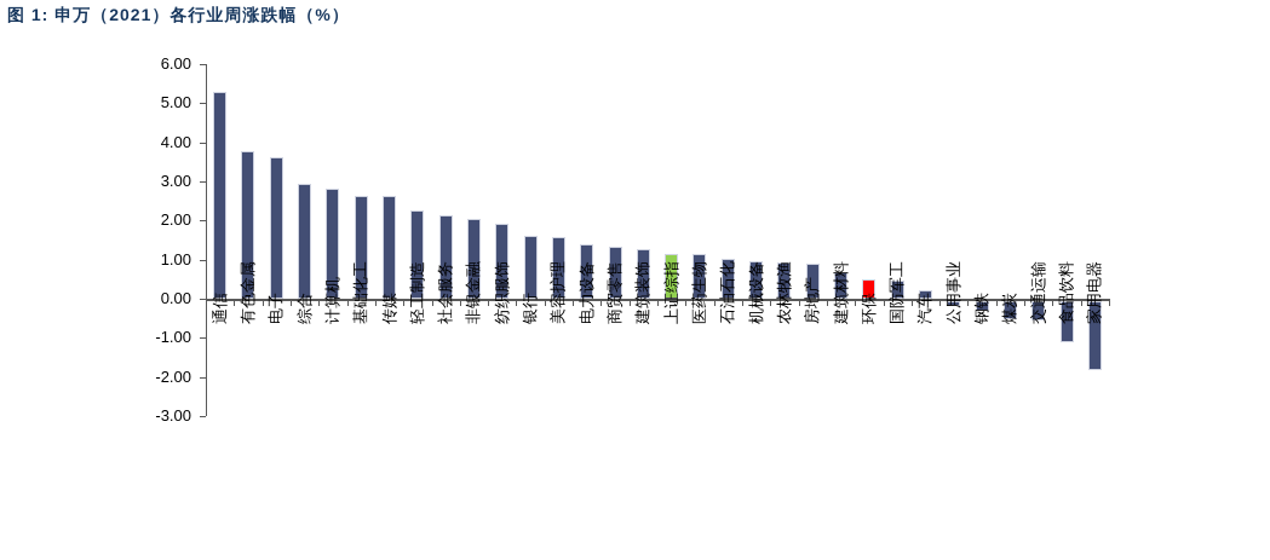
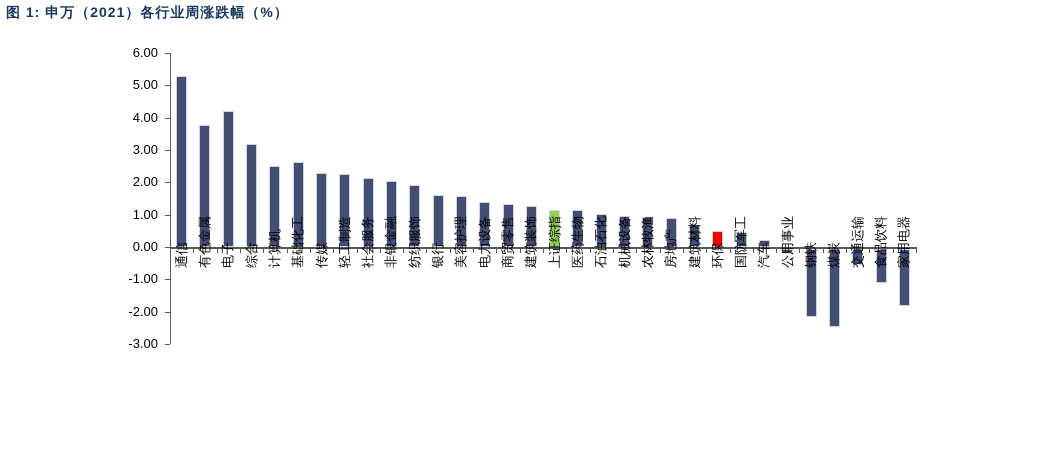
电子: 3.6 -> 4.2
综合: 2.9 -> 3.2
计算机: 2.8 -> 2.5
传媒: 2.6 -> 2.3
钢铁: -0.2 -> -2.1
煤炭: -0.5 -> -2.4
